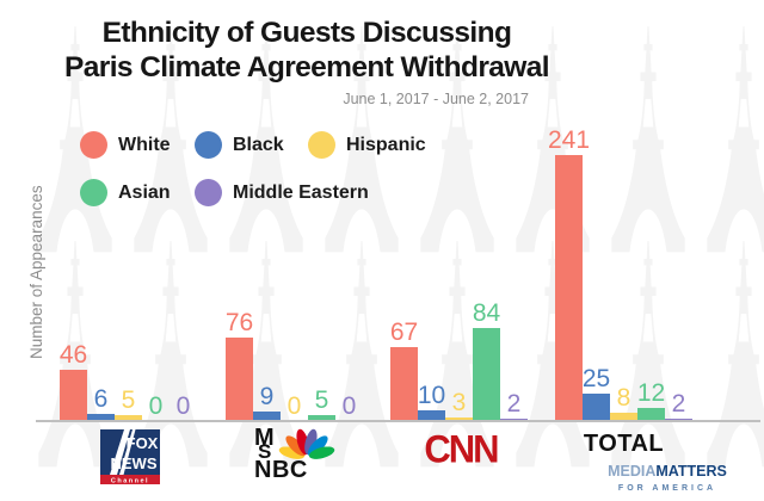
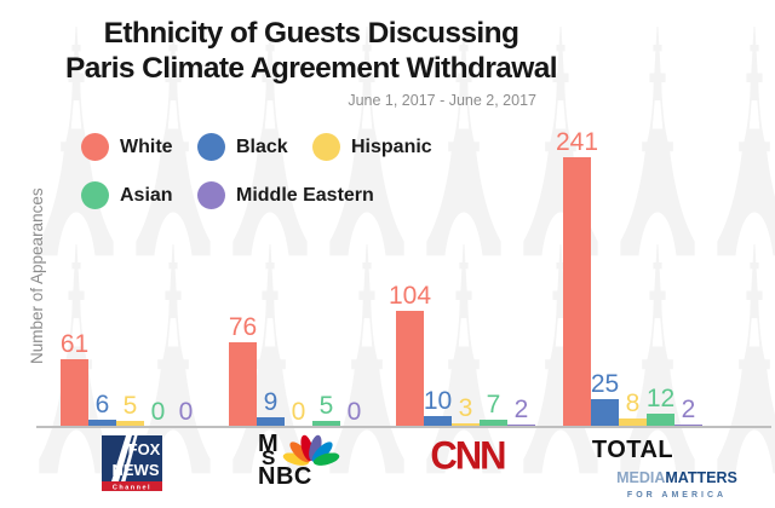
White/FOX NEWS: 46 -> 61
White/CNN: 67 -> 104
Asian/CNN: 84 -> 7
